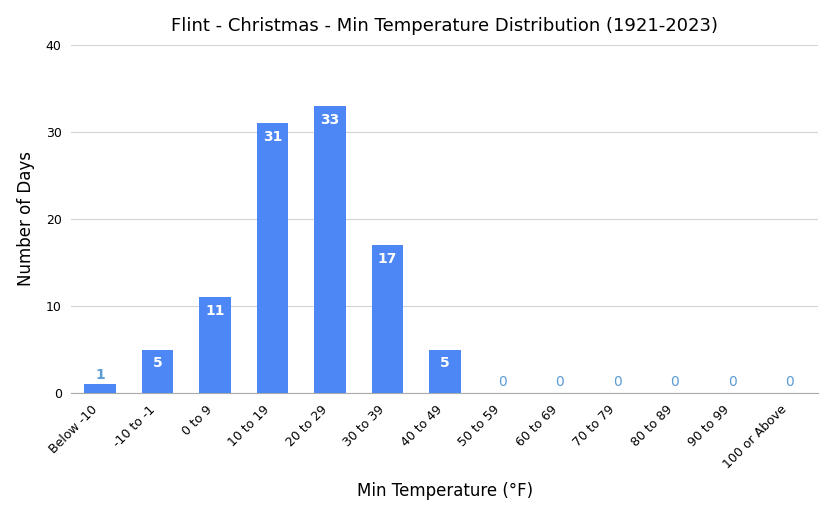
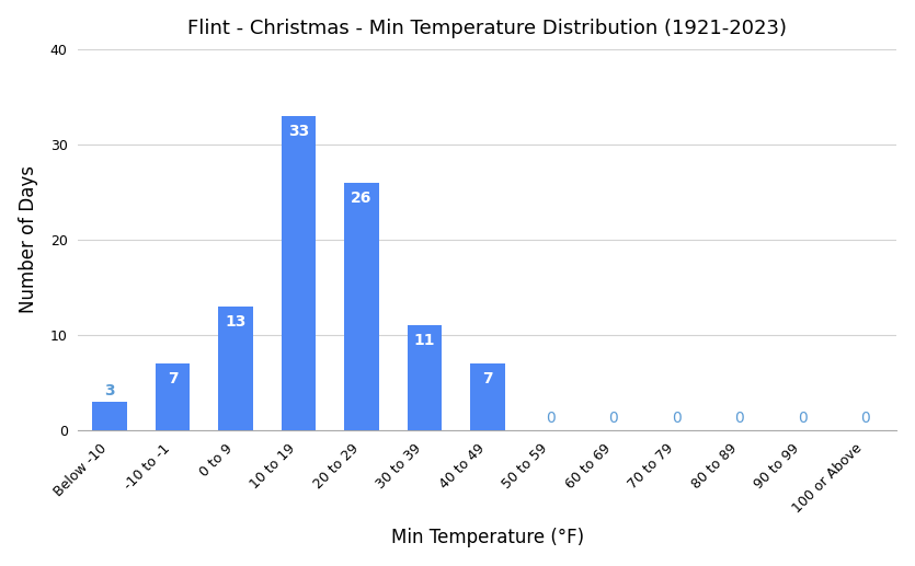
Below -10: 1 -> 3
-10 to -1: 5 -> 7
0 to 9: 11 -> 13
10 to 19: 31 -> 33
20 to 29: 33 -> 26
30 to 39: 17 -> 11
40 to 49: 5 -> 7
